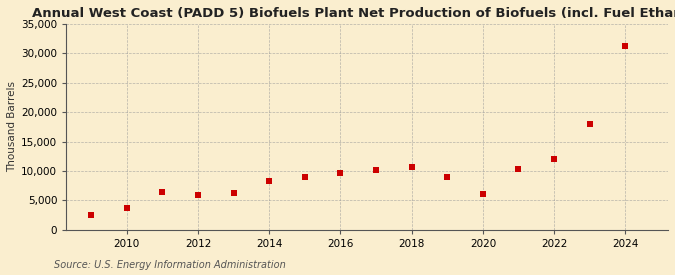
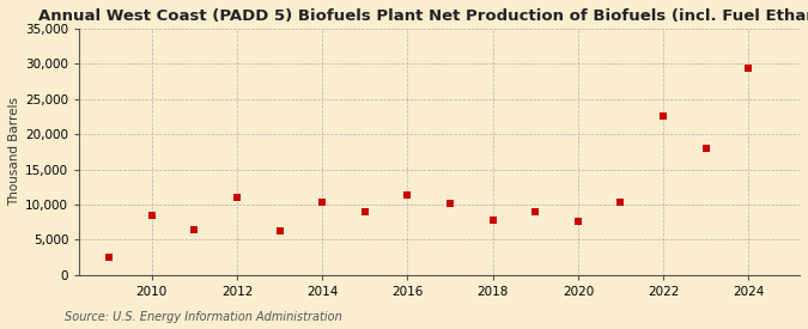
2010: 3,700 -> 8,400
2012: 5,900 -> 11,000
2014: 8,300 -> 10,400
2016: 9,600 -> 11,400
2018: 10,700 -> 7,800
2020: 6,100 -> 7,600
2022: 12,000 -> 22,600
2024: 31,200 -> 29,400
